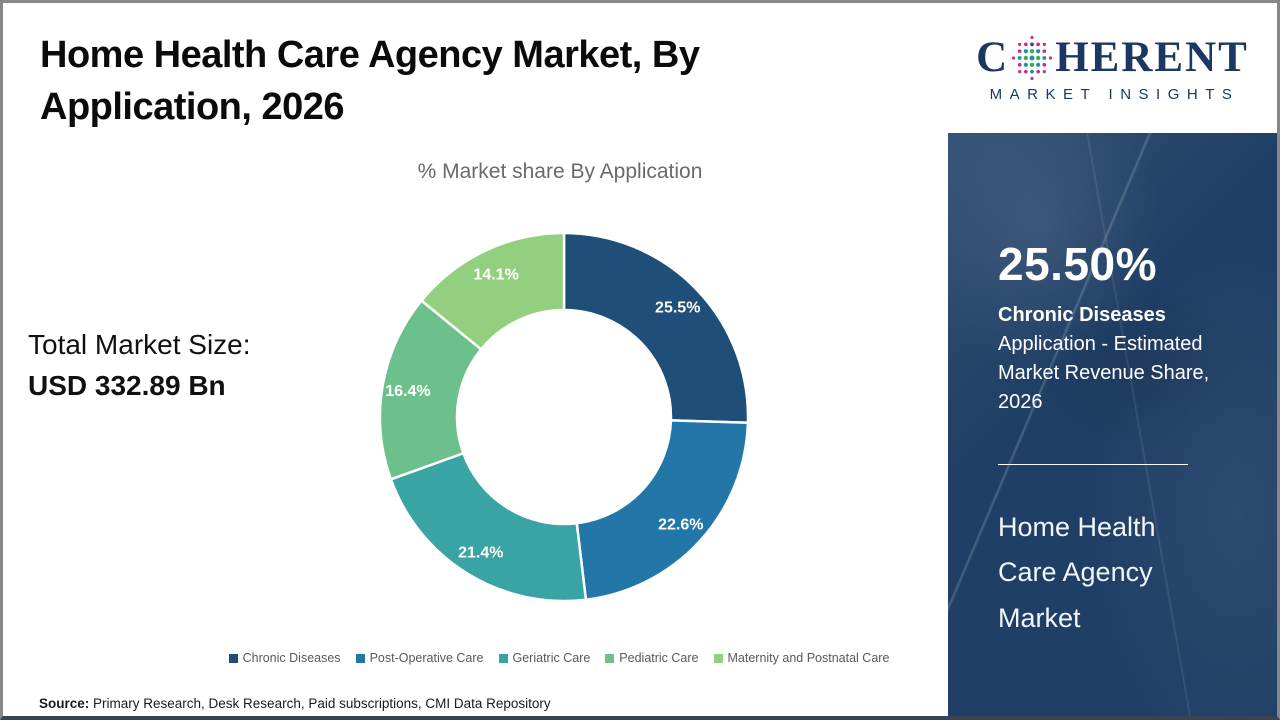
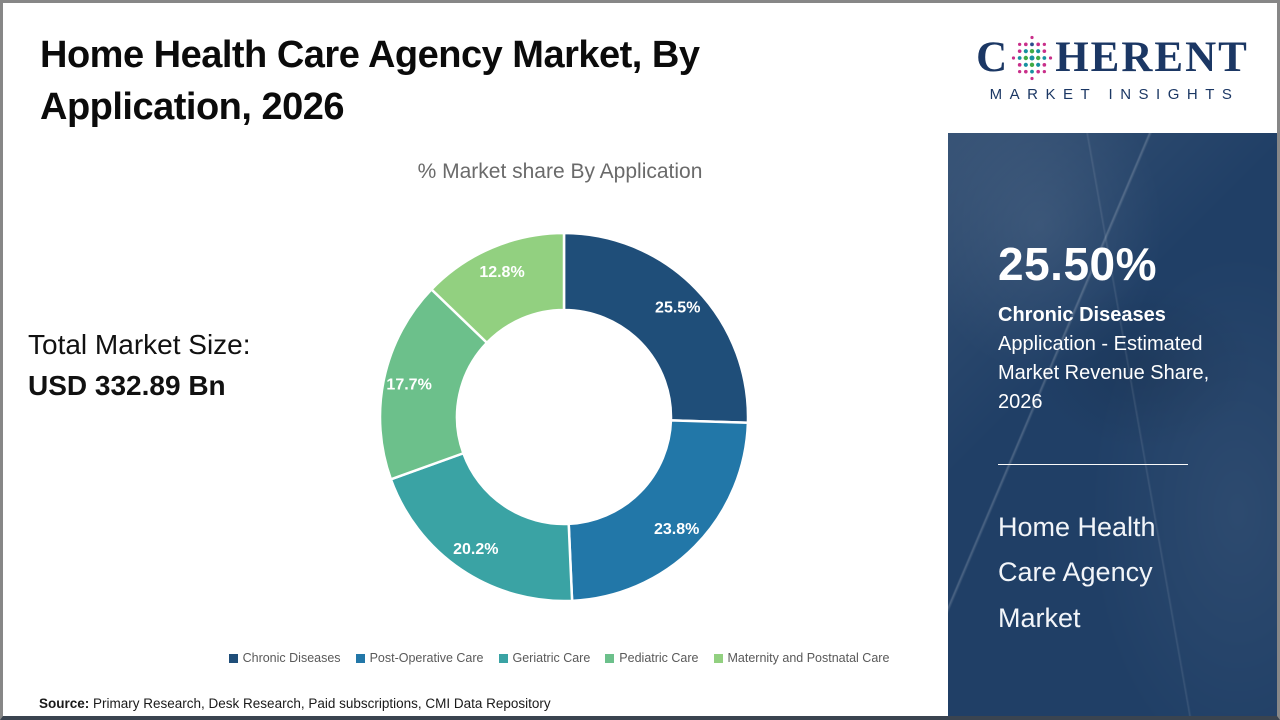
Post-Operative Care: 22.6% -> 23.8%
Geriatric Care: 21.4% -> 20.2%
Pediatric Care: 16.4% -> 17.7%
Maternity and Postnatal Care: 14.1% -> 12.8%
